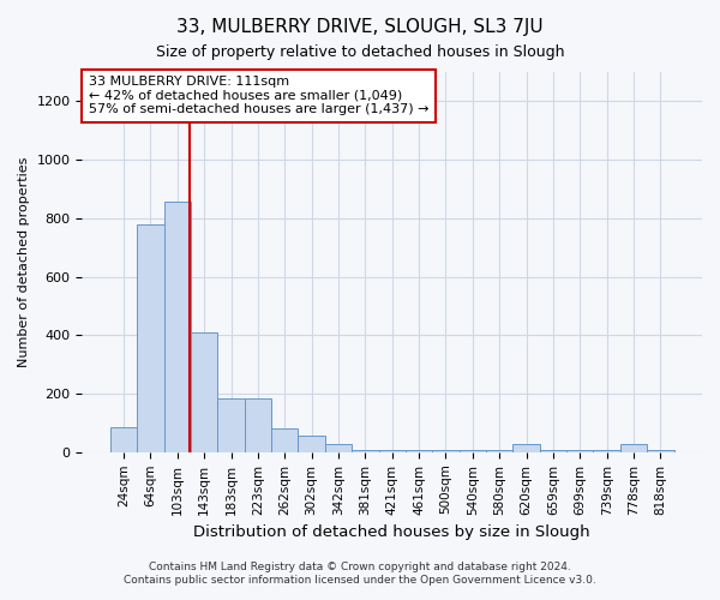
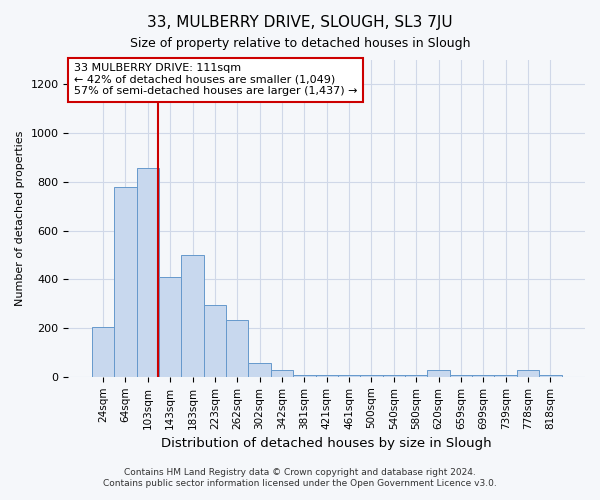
24sqm: 85 -> 205
183sqm: 185 -> 500
223sqm: 185 -> 295
262sqm: 80 -> 235
